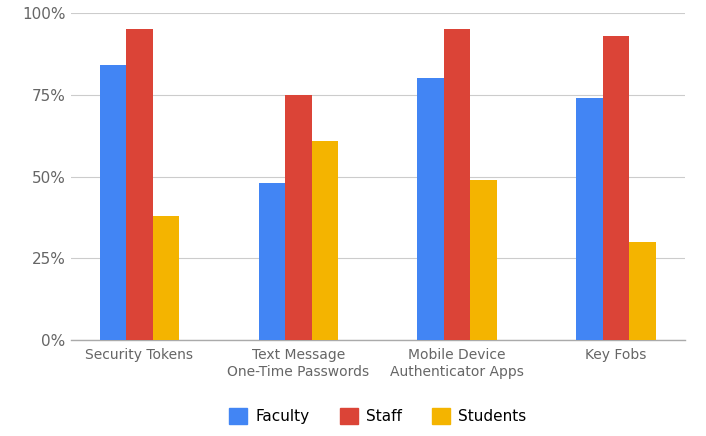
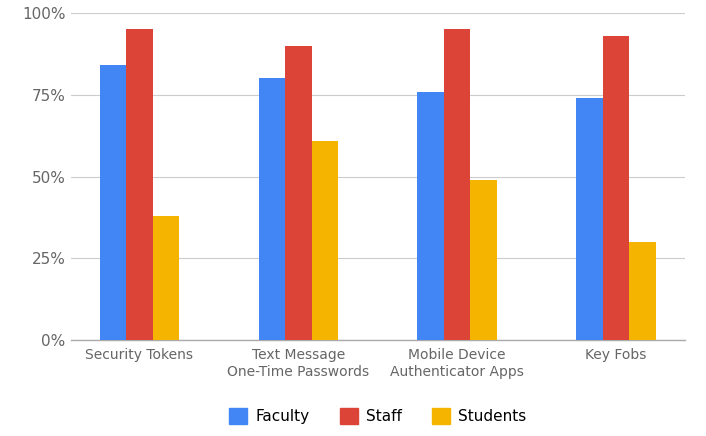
Faculty/Text Message One-Time Passwords: 48% -> 80%
Staff/Text Message One-Time Passwords: 75% -> 90%
Faculty/Mobile Device Authenticator Apps: 80% -> 76%
